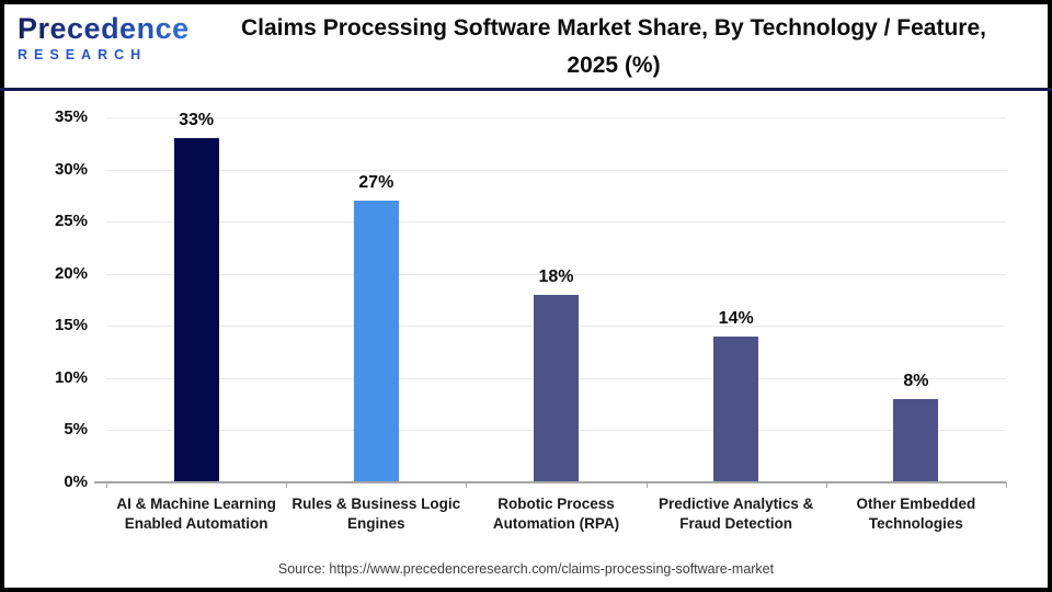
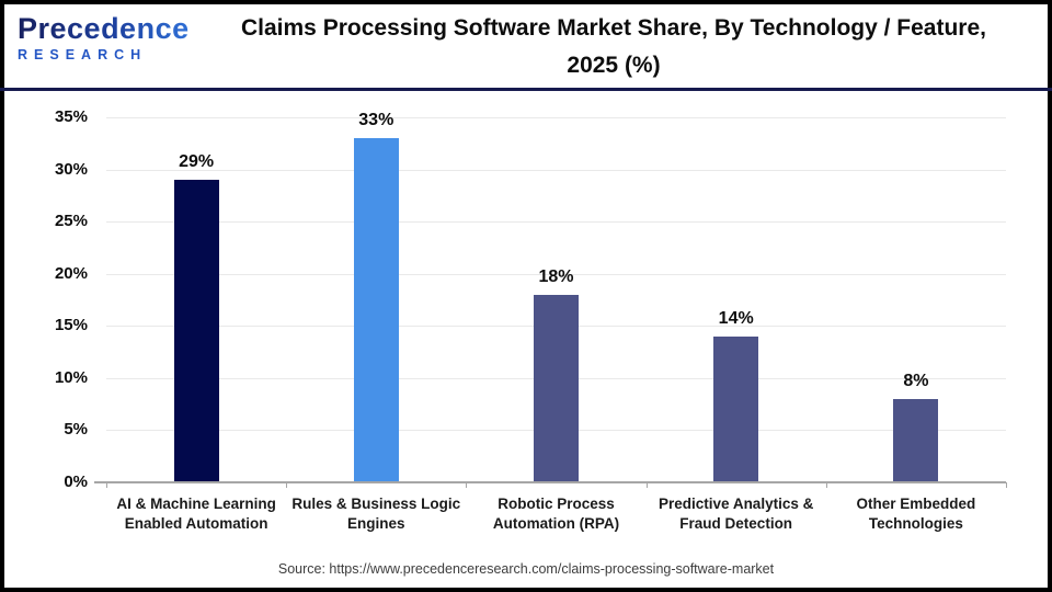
AI & Machine Learning Enabled Automation: 33% -> 29%
Rules & Business Logic Engines: 27% -> 33%
